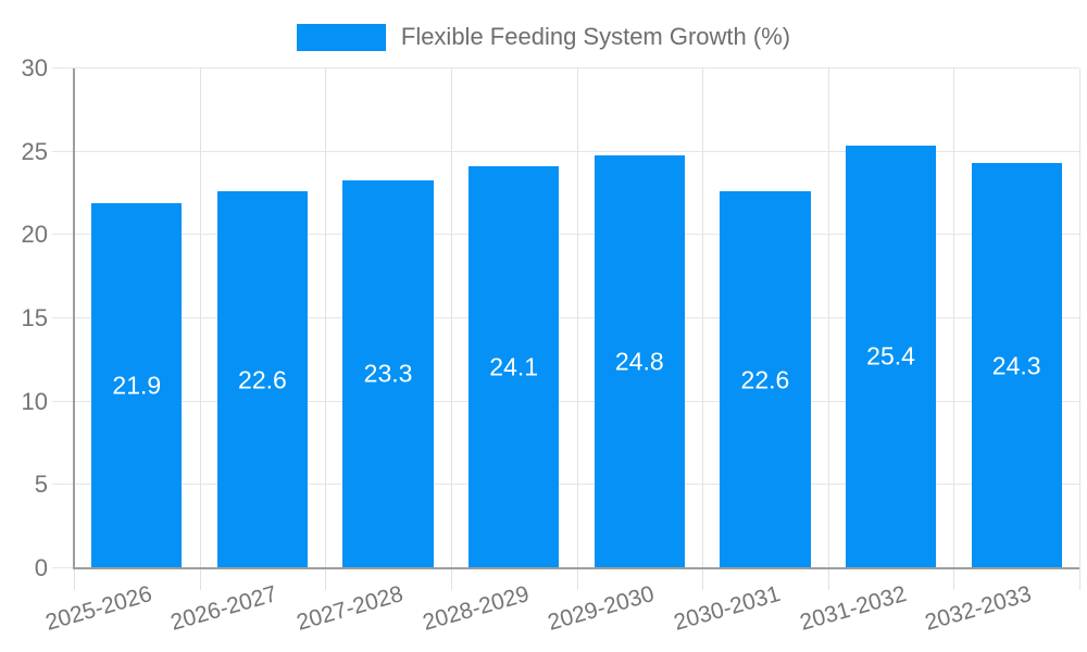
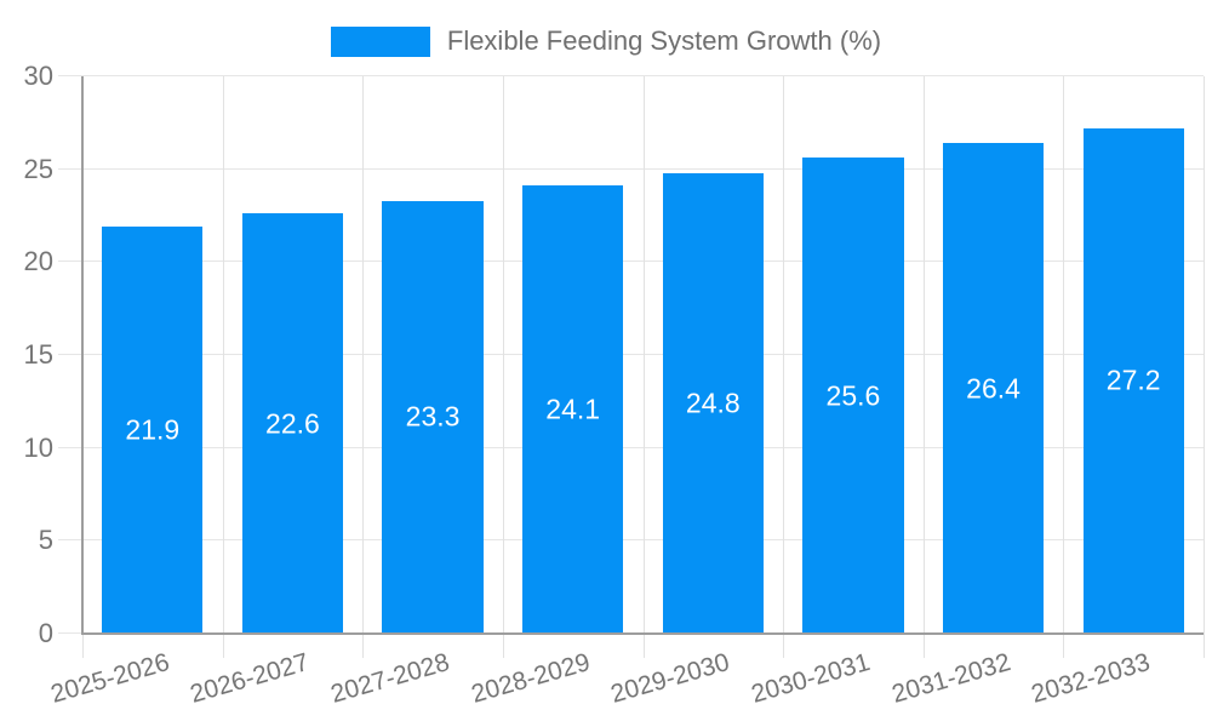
2030-2031: 22.6 -> 25.6
2031-2032: 25.4 -> 26.4
2032-2033: 24.3 -> 27.2
